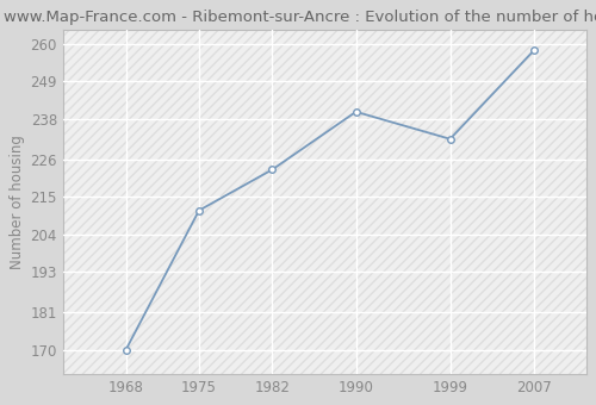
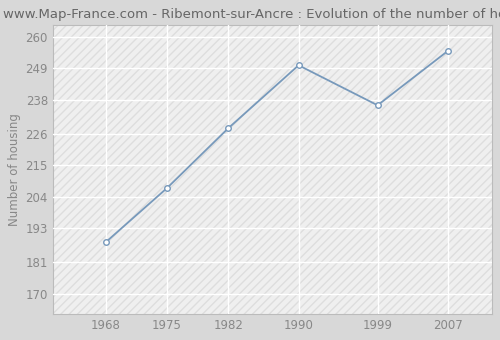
1968: 170 -> 188
1975: 211 -> 207
1982: 223 -> 228
1990: 240 -> 250
1999: 232 -> 236
2007: 258 -> 255
